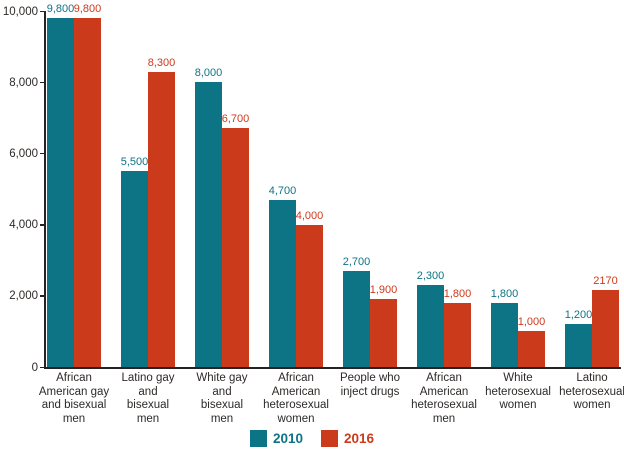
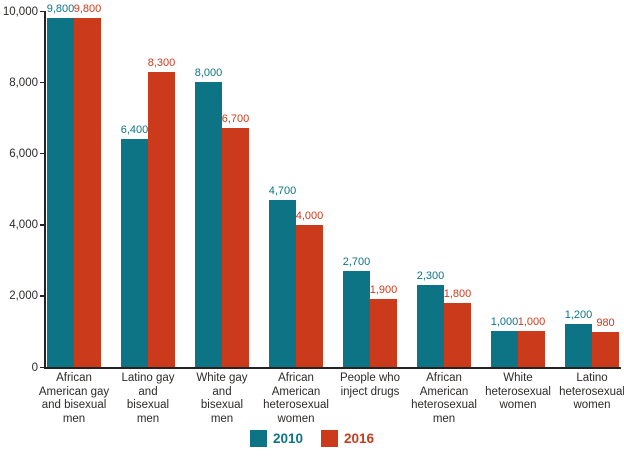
2010/Latino gay and bisexual men: 5,500 -> 6,400
2010/White heterosexual women: 1,800 -> 1,000
2016/Latino heterosexual women: 2170 -> 980
